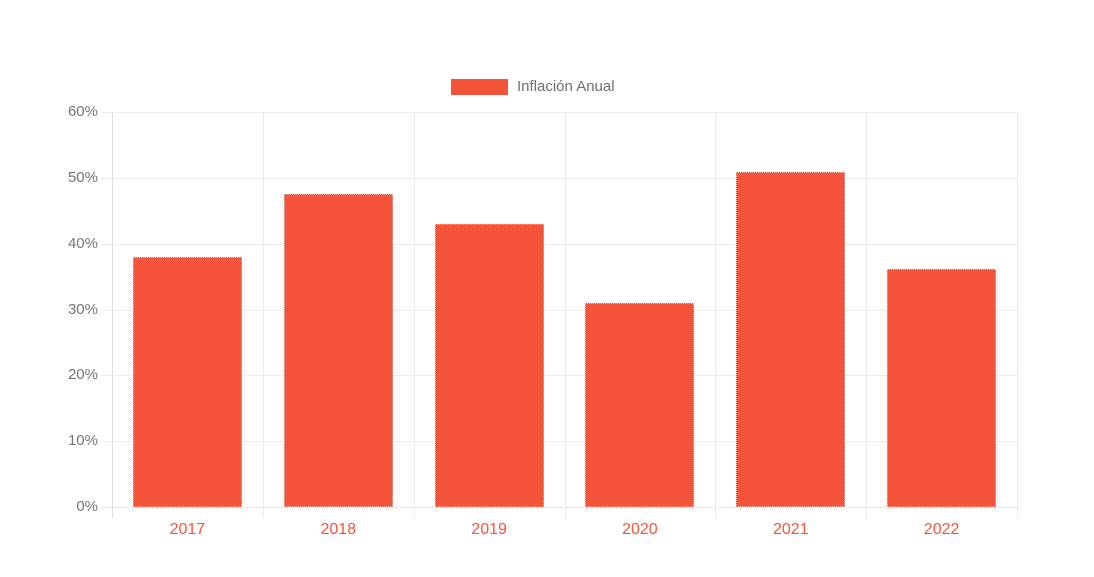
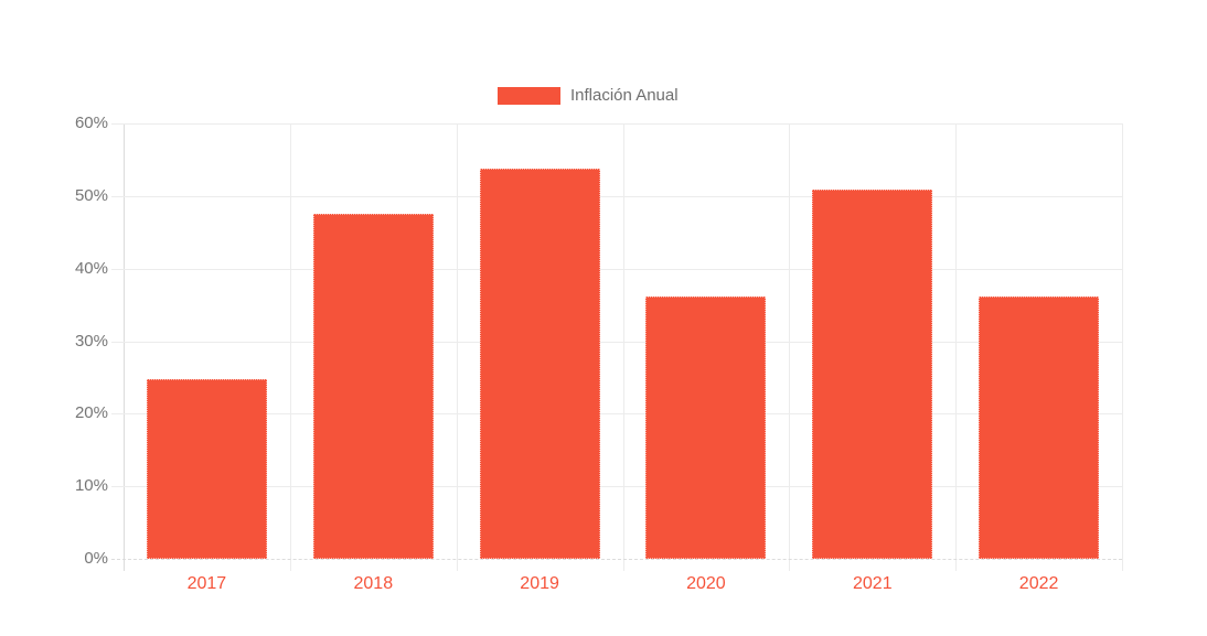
2017: 38% -> 25%
2019: 43% -> 54%
2020: 31% -> 36%
